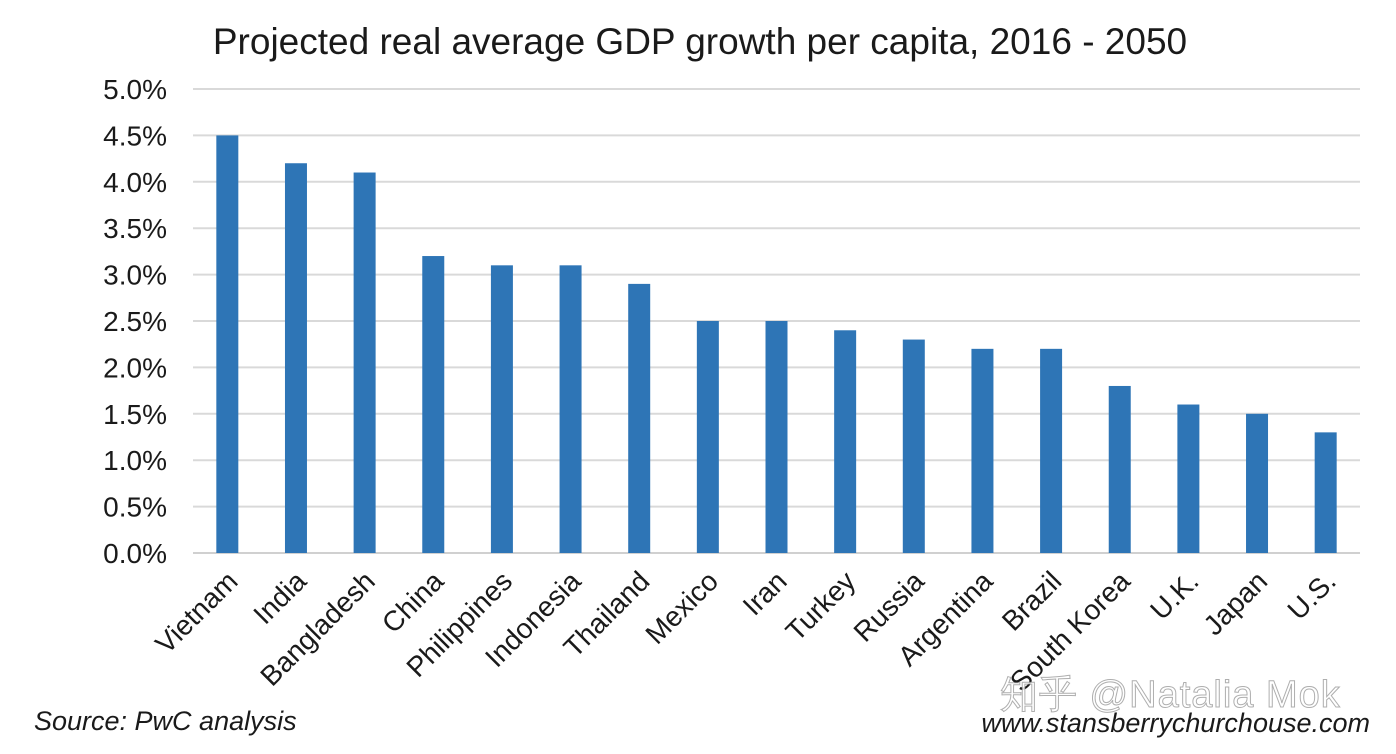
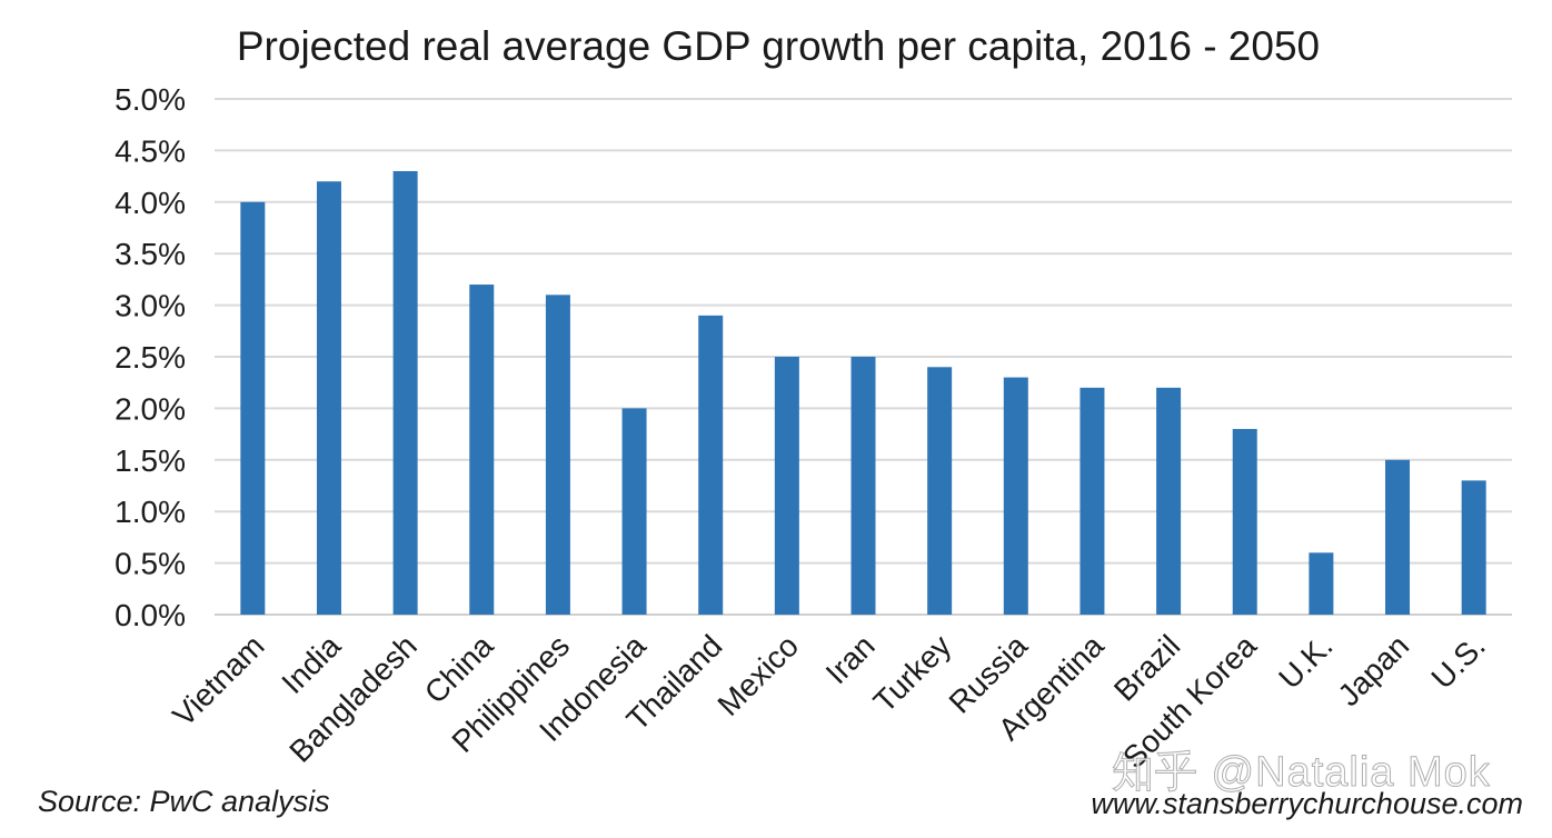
Vietnam: 4.5% -> 4.0%
Bangladesh: 4.1% -> 4.3%
Indonesia: 3.1% -> 2.0%
U.K.: 1.6% -> 0.6%
